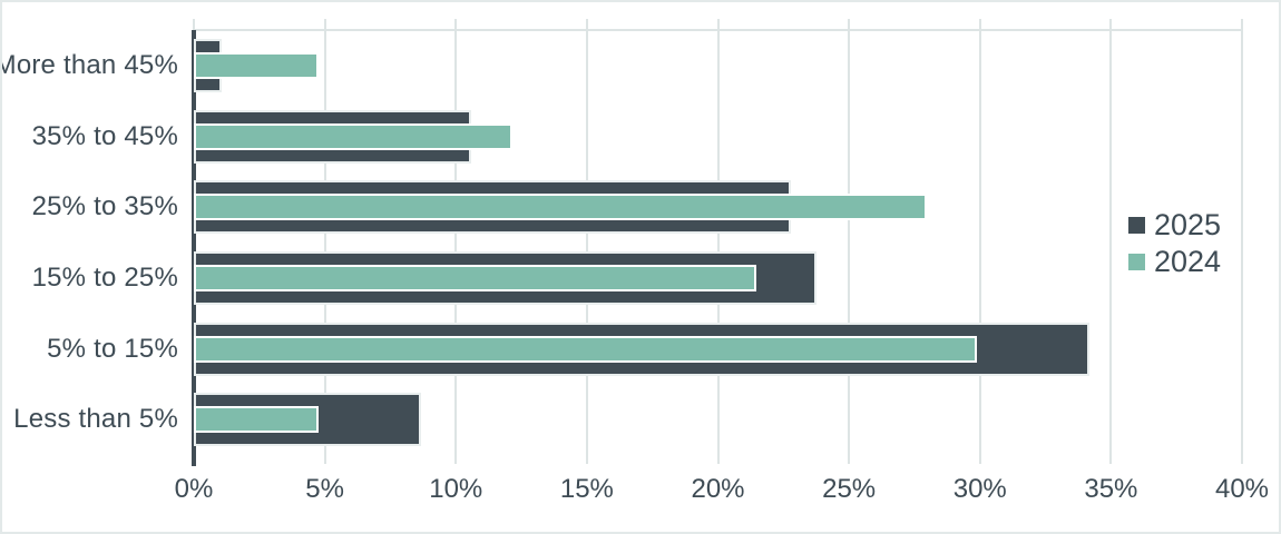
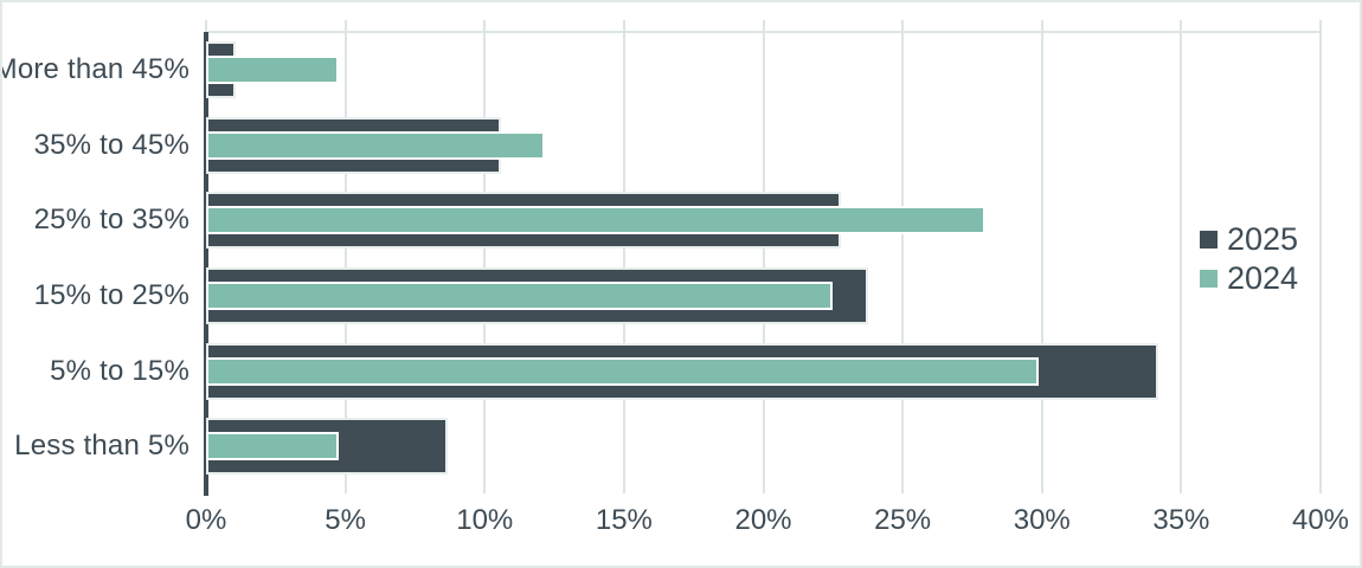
2024/15% to 25%: 21.3% -> 22.3%
